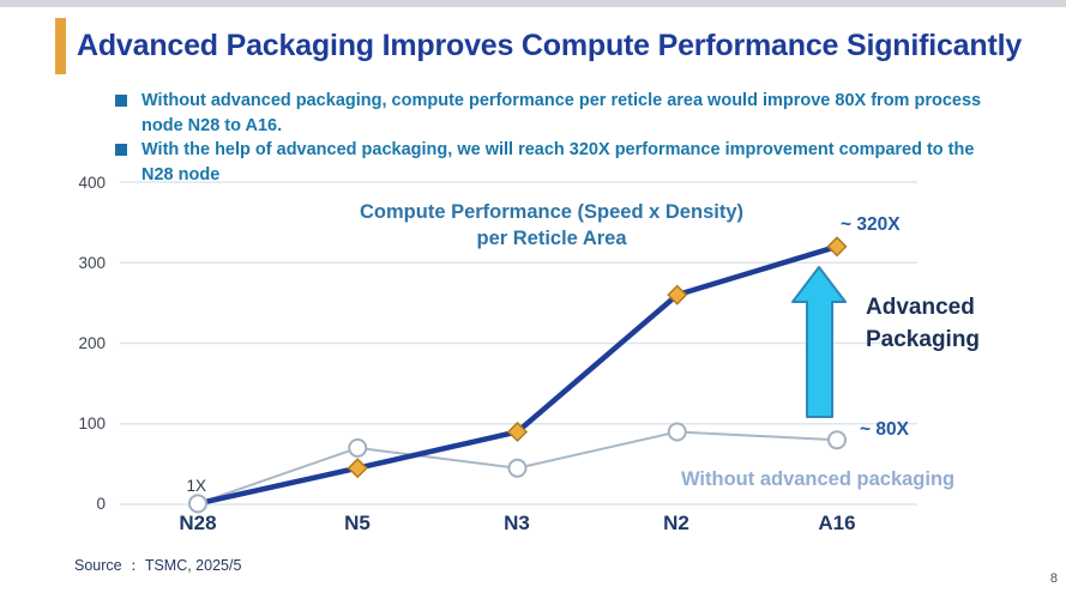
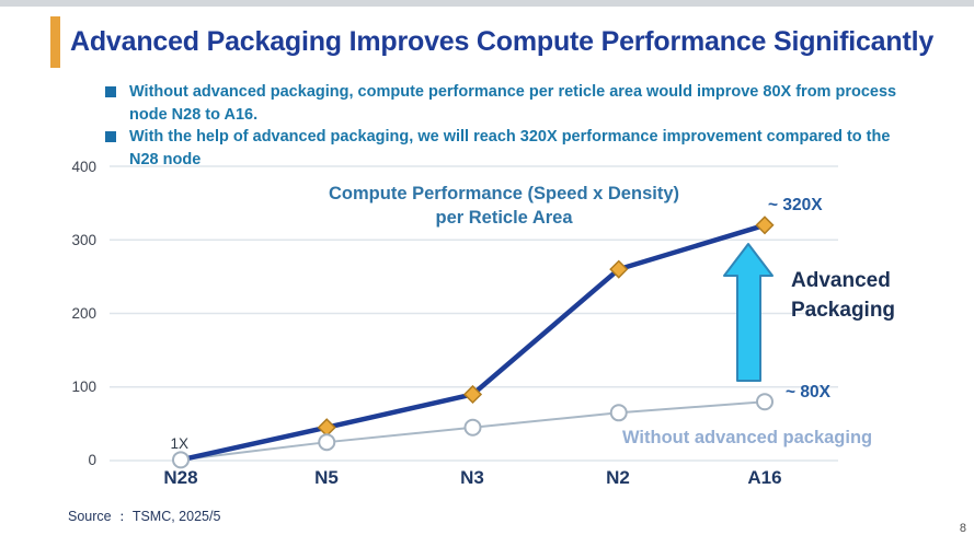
Without advanced packaging/N5: 70 -> 20
Without advanced packaging/N2: 90 -> 60
